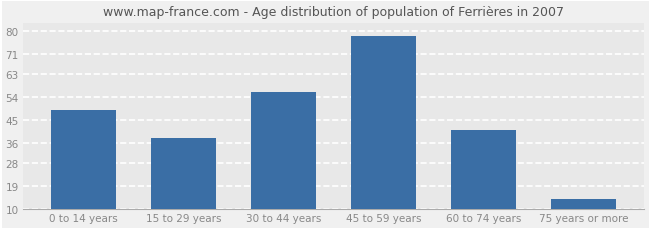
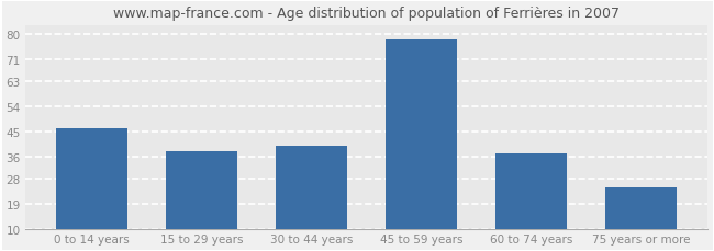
0 to 14 years: 49 -> 46
30 to 44 years: 56 -> 40
60 to 74 years: 41 -> 37
75 years or more: 14 -> 25
